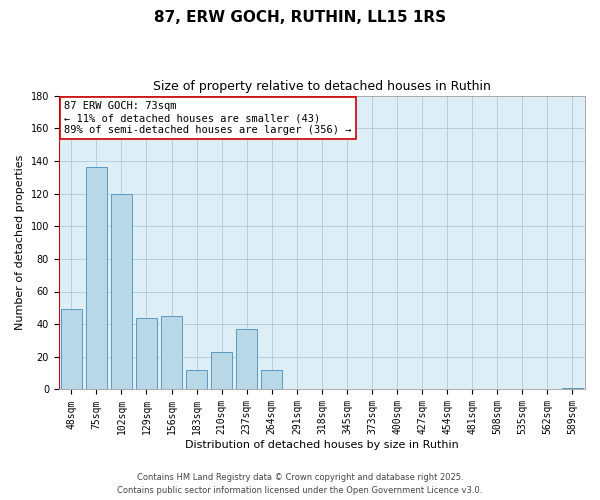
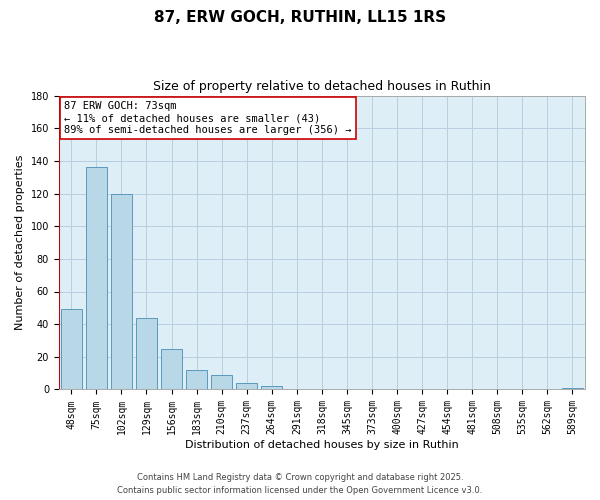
156sqm: 45 -> 25
210sqm: 23 -> 9
237sqm: 37 -> 4
264sqm: 12 -> 2
